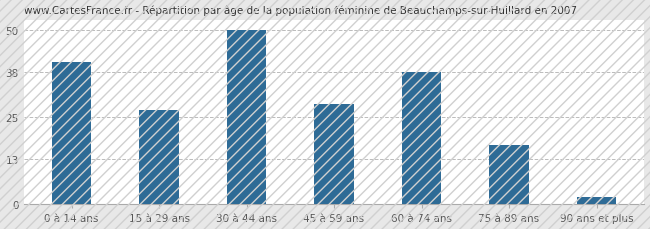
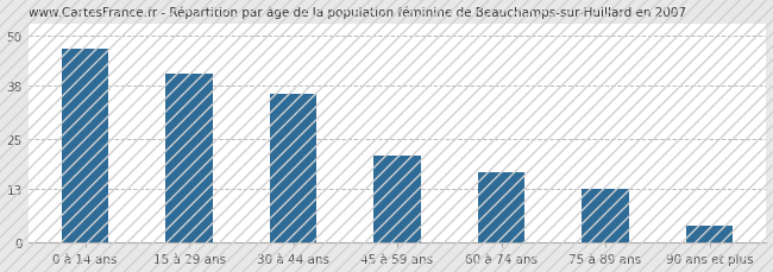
0 à 14 ans: 41 -> 47
15 à 29 ans: 27 -> 41
30 à 44 ans: 50 -> 36
45 à 59 ans: 29 -> 21
60 à 74 ans: 38 -> 17
75 à 89 ans: 17 -> 13
90 ans et plus: 2 -> 4
